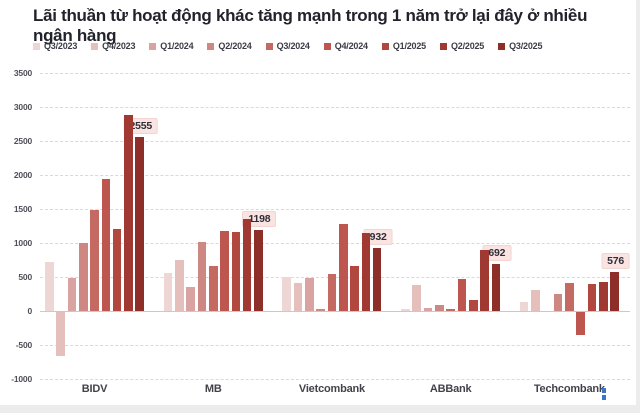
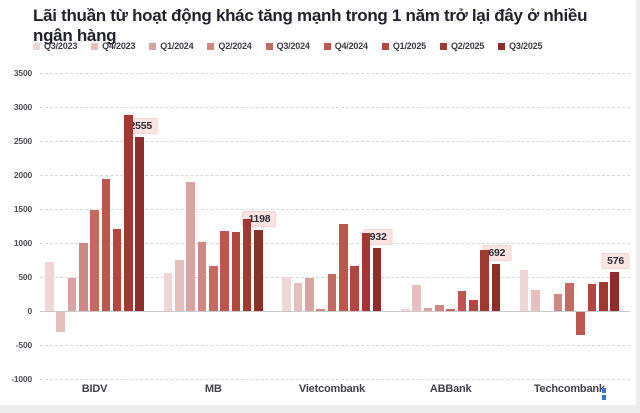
Q4/2023/BIDV: -600 -> -300
Q1/2024/MB: 400 -> 1900
Q4/2024/ABBank: 500 -> 300
Q3/2023/Techcombank: 100 -> 600
